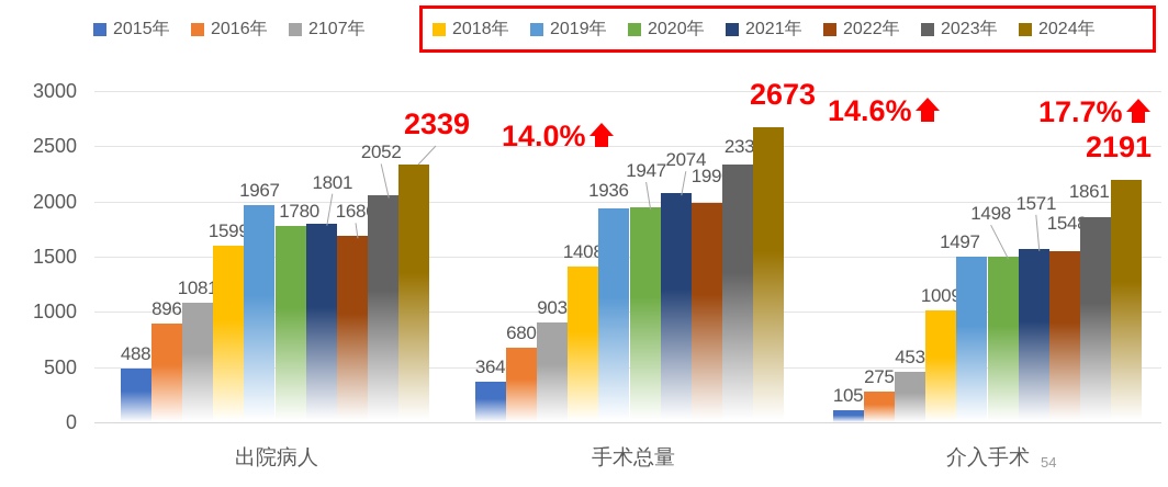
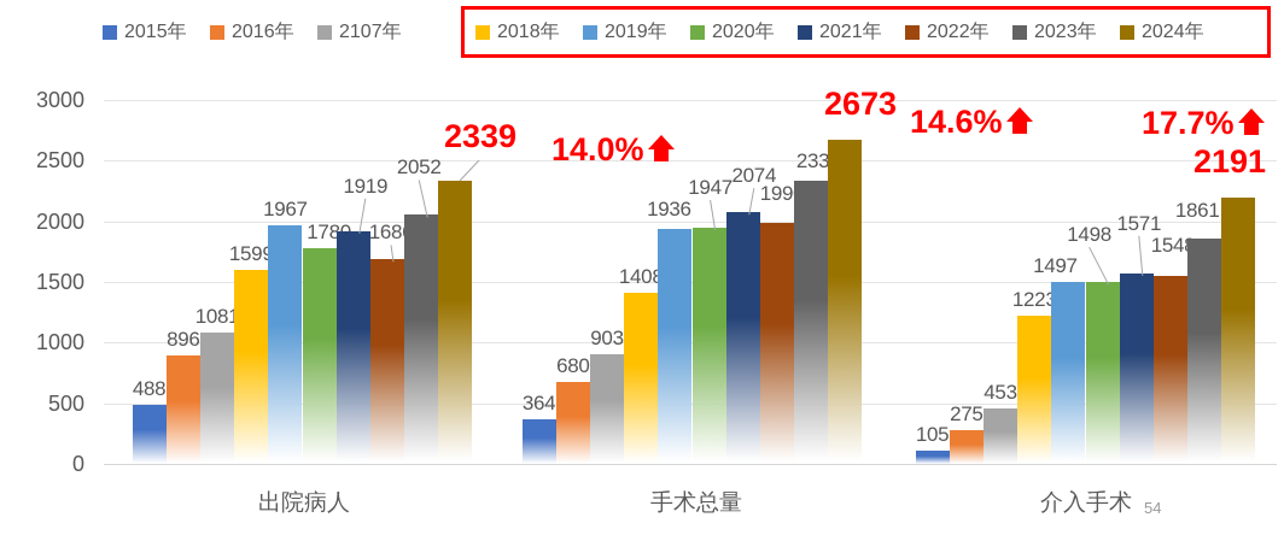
2021年/出院病人: 1801 -> 1919
2018年/介入手术: 1009 -> 1223
